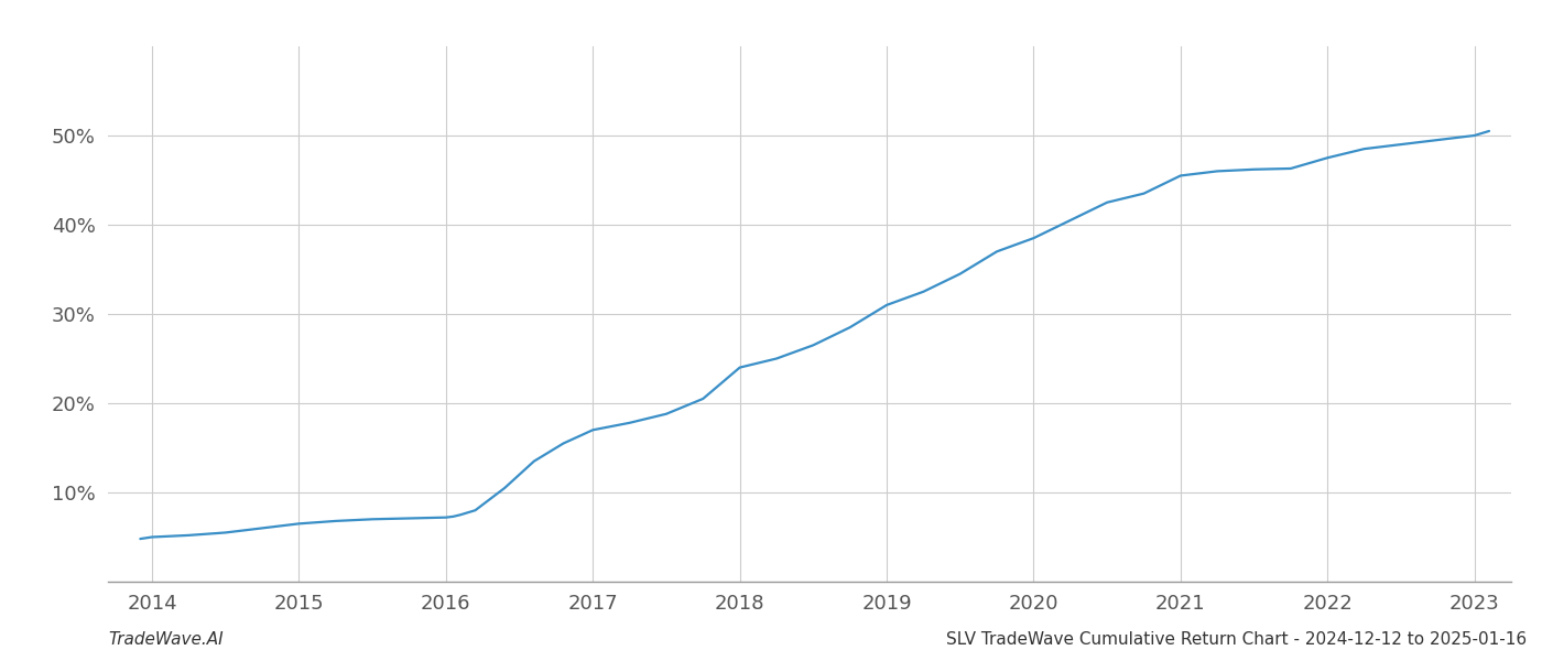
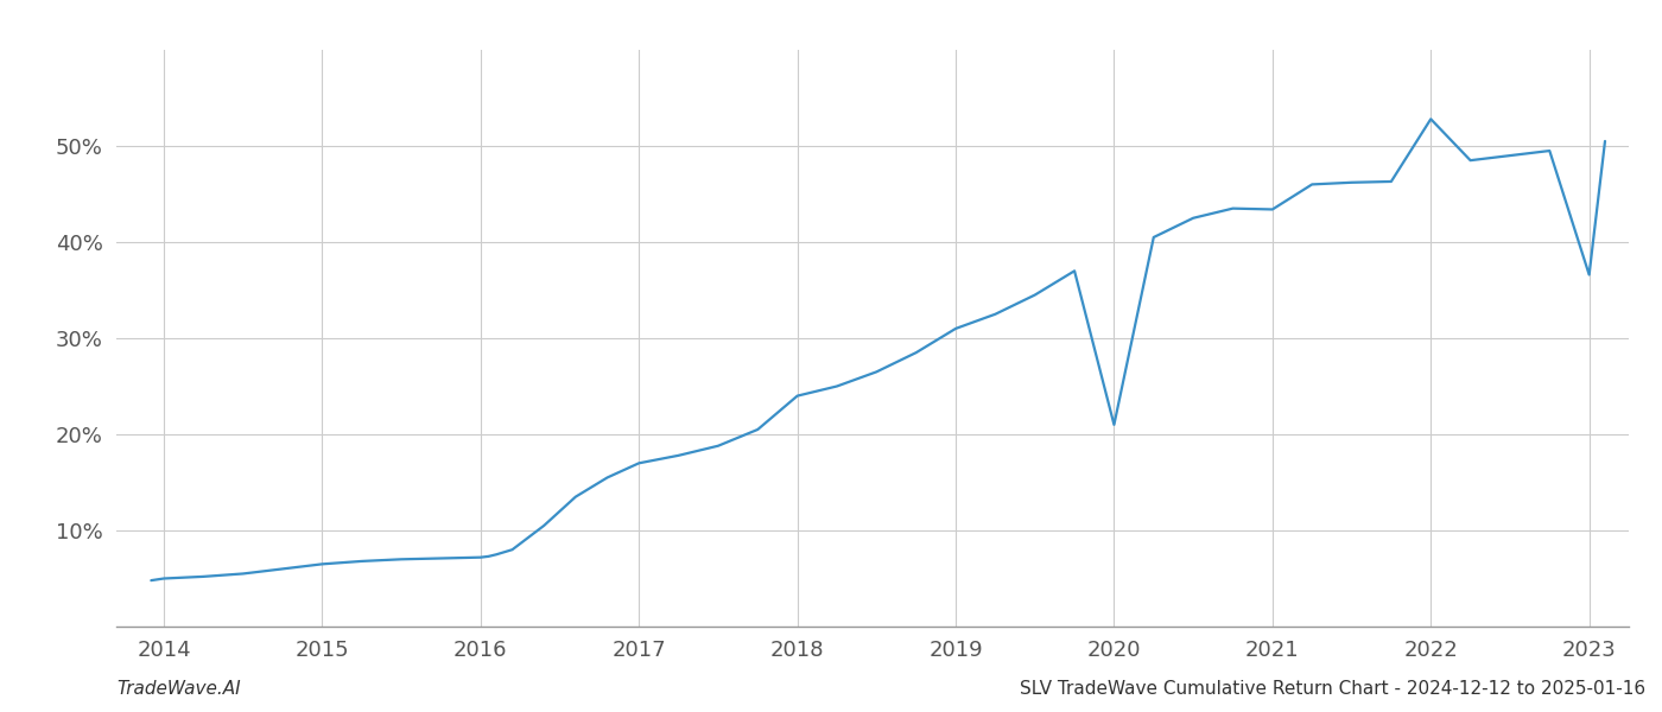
2020: 38.5% -> 21.0%
2021: 45.5% -> 43.4%
2022: 47.5% -> 52.8%
2023: 50.0% -> 36.6%
